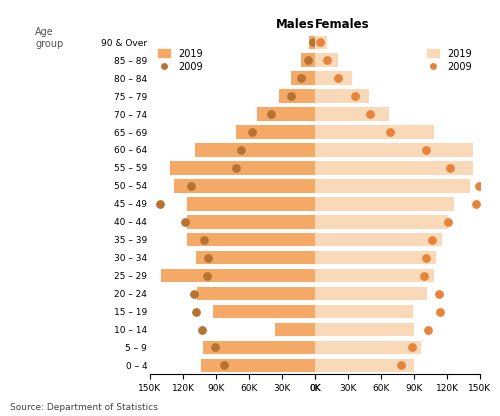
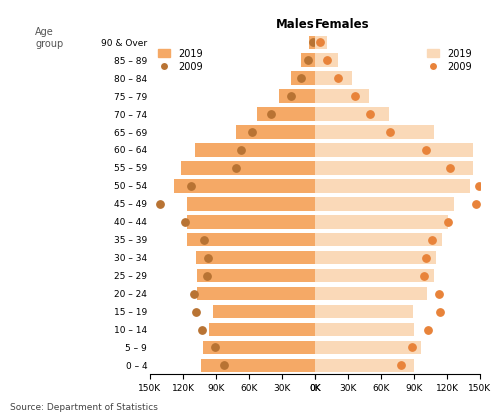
Males/2019/55 – 59: 132K -> 122K
Males/2019/25 – 29: 140K -> 107K
Males/2019/10 – 14: 36K -> 96K
